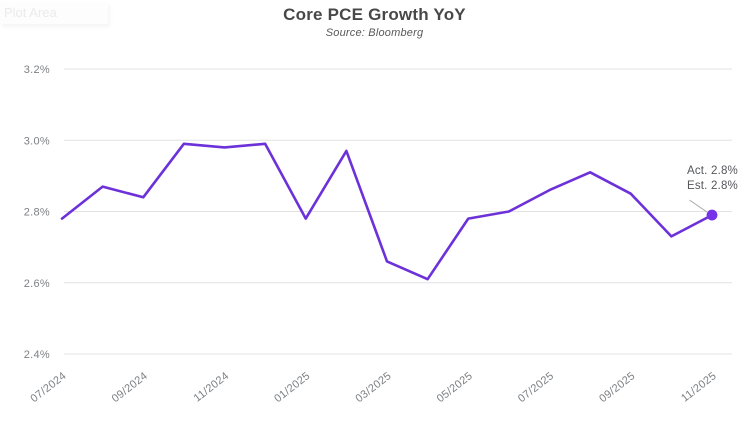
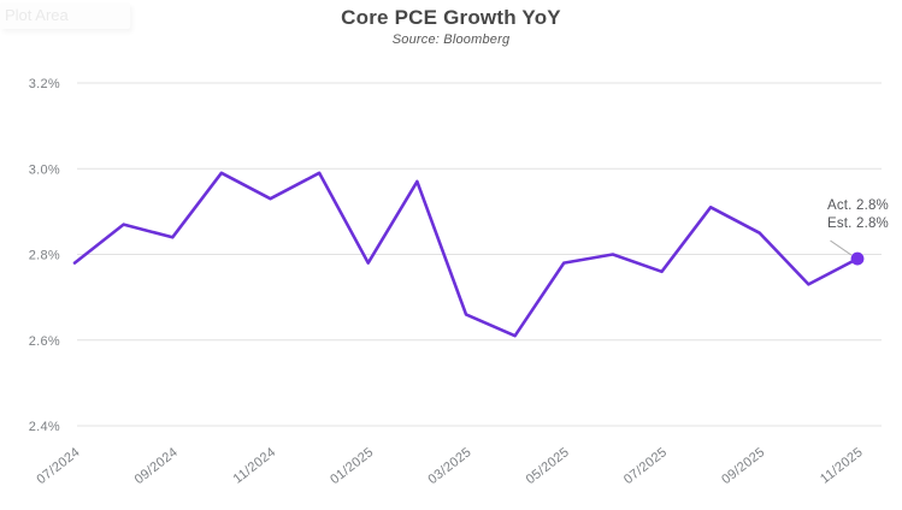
11/2024: 2.98% -> 2.93%
07/2025: 2.86% -> 2.76%
